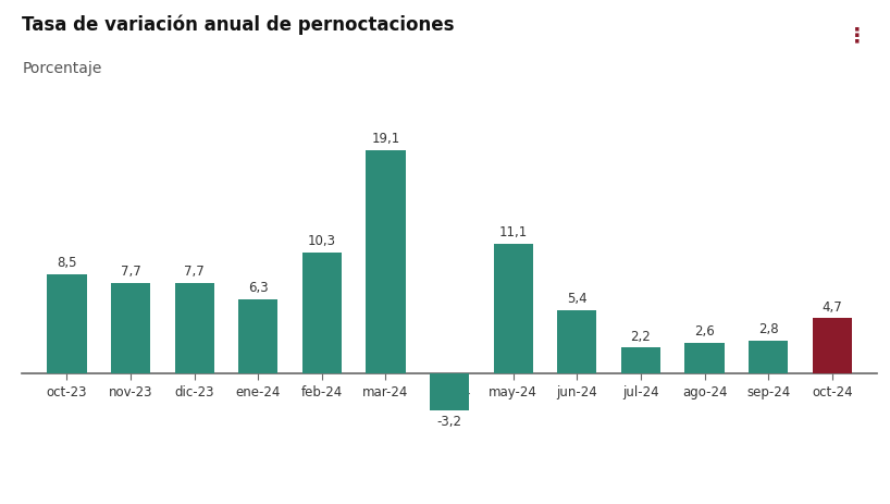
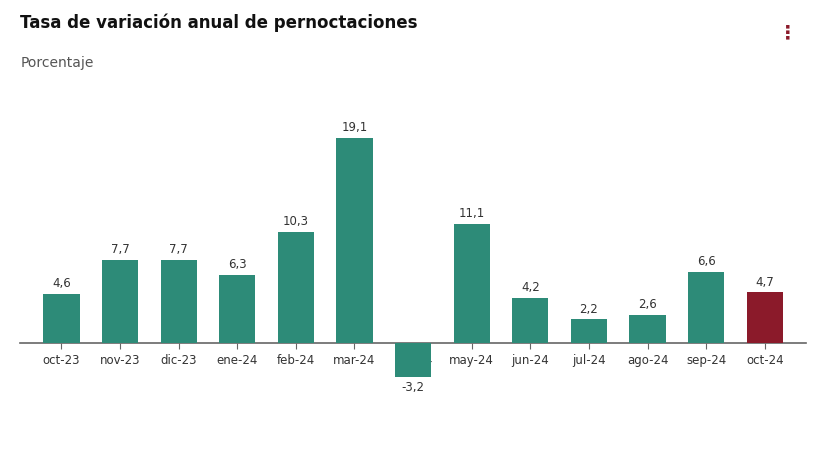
oct-23: 8,5 -> 4,6
jun-24: 5,4 -> 4,2
sep-24: 2,8 -> 6,6
